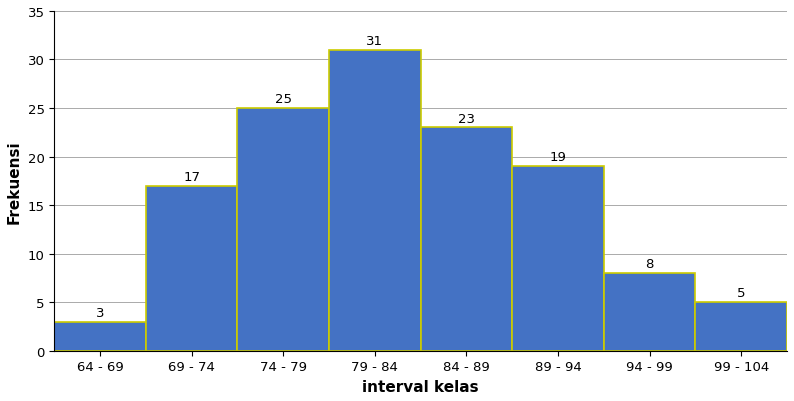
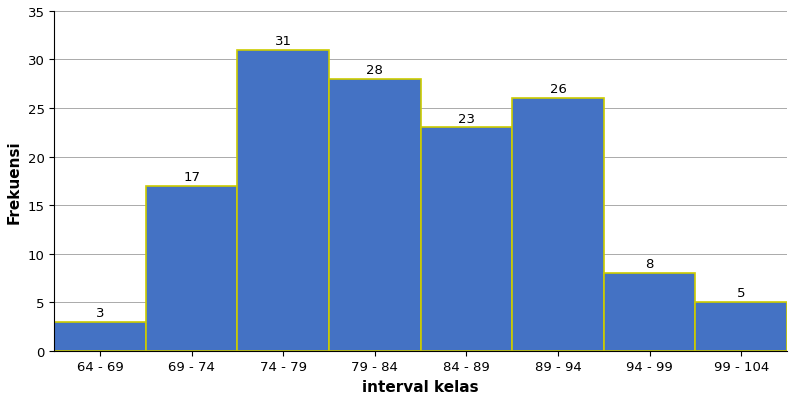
74 - 79: 25 -> 31
79 - 84: 31 -> 28
89 - 94: 19 -> 26
